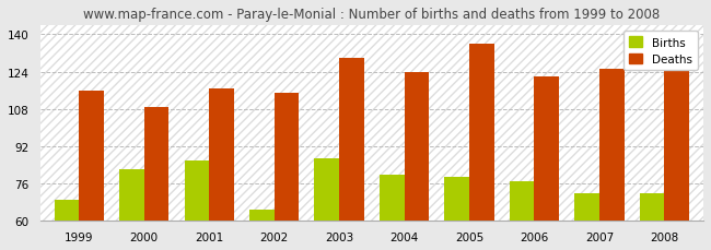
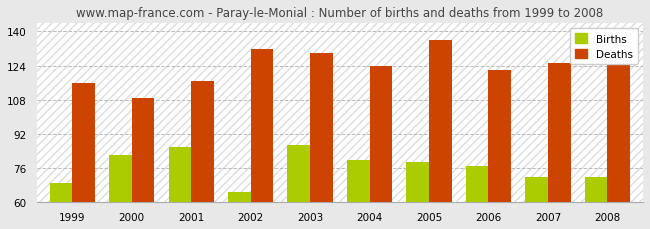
Deaths/2002: 115 -> 132
